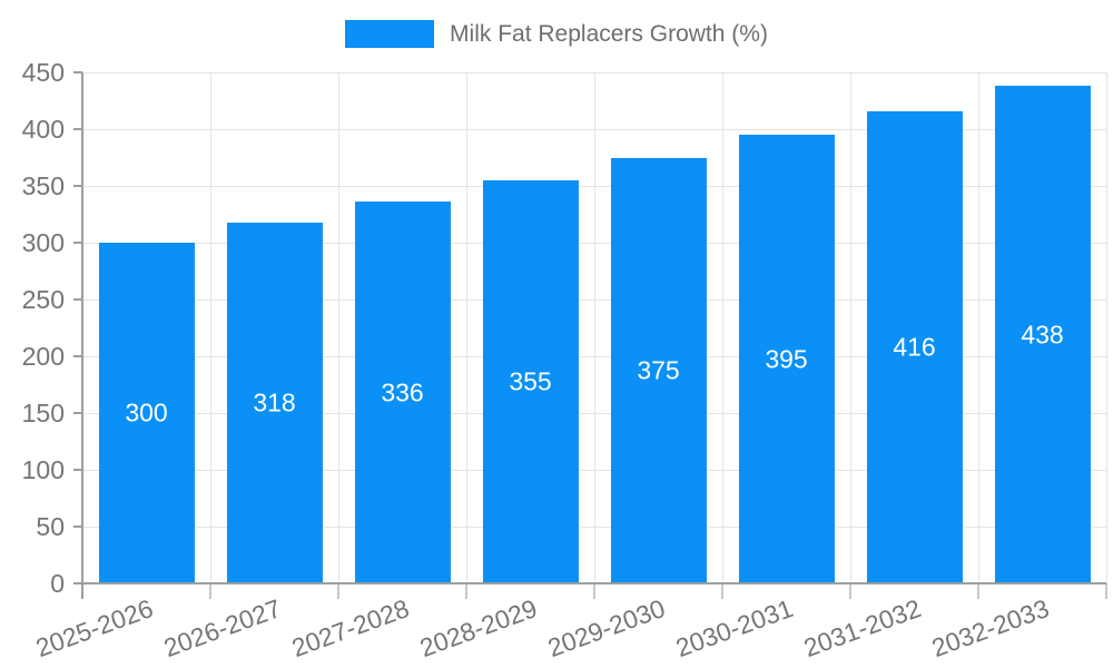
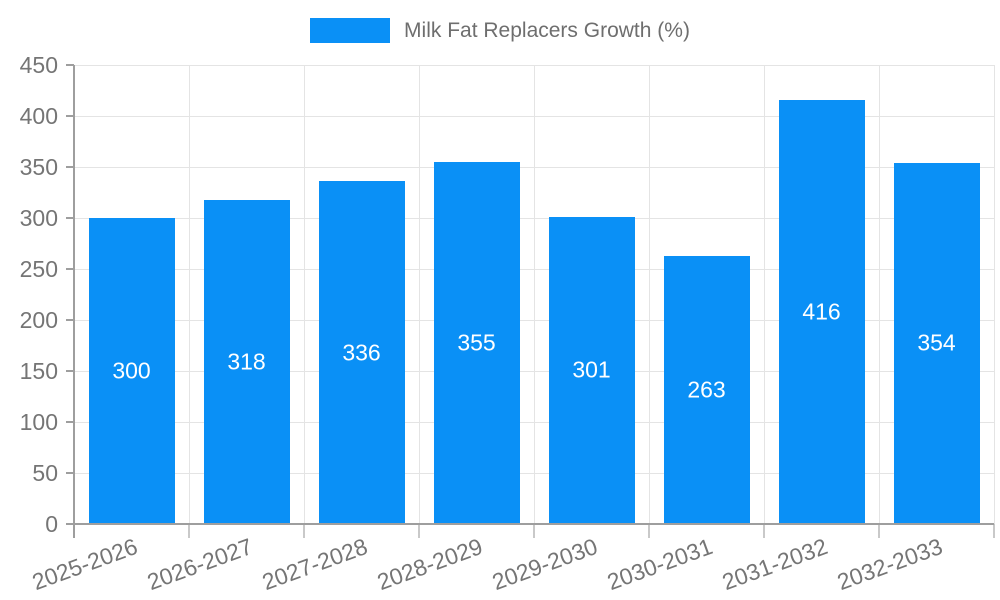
2029-2030: 375 -> 301
2030-2031: 395 -> 263
2032-2033: 438 -> 354
